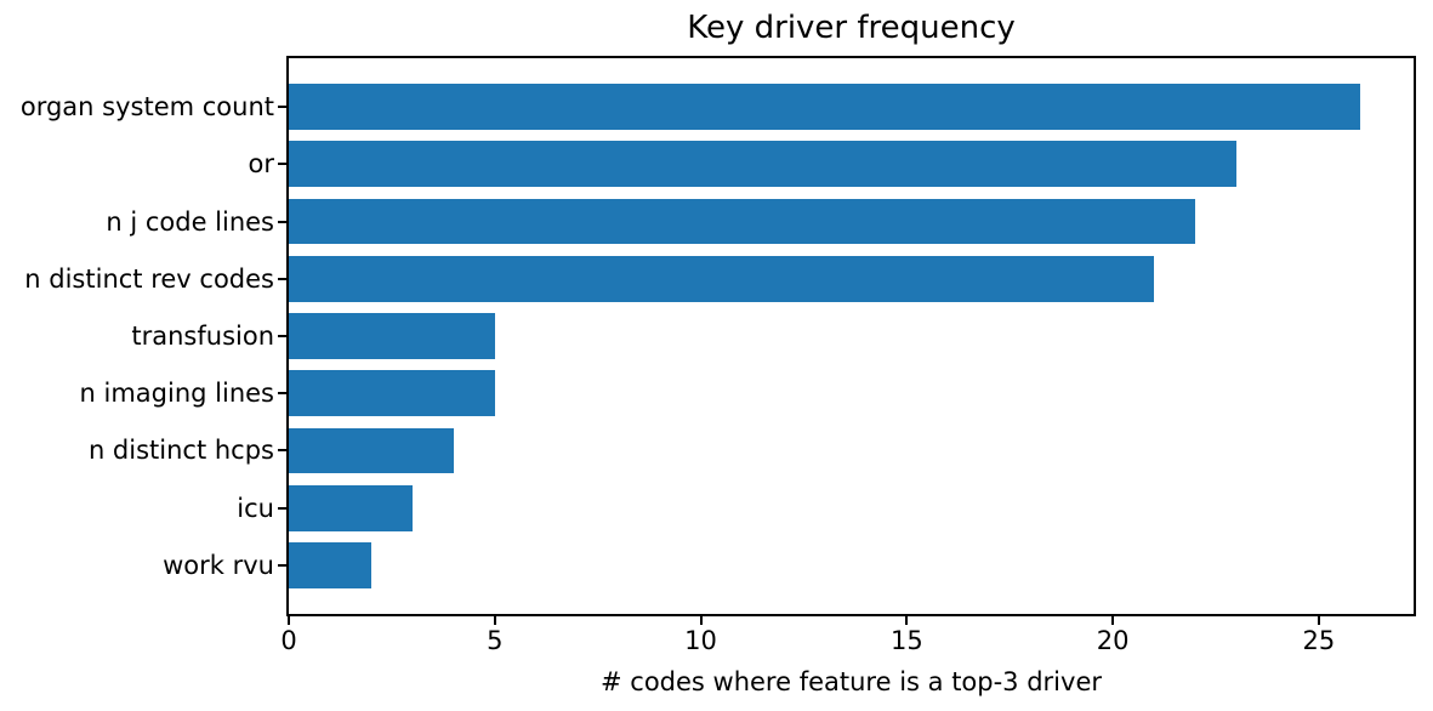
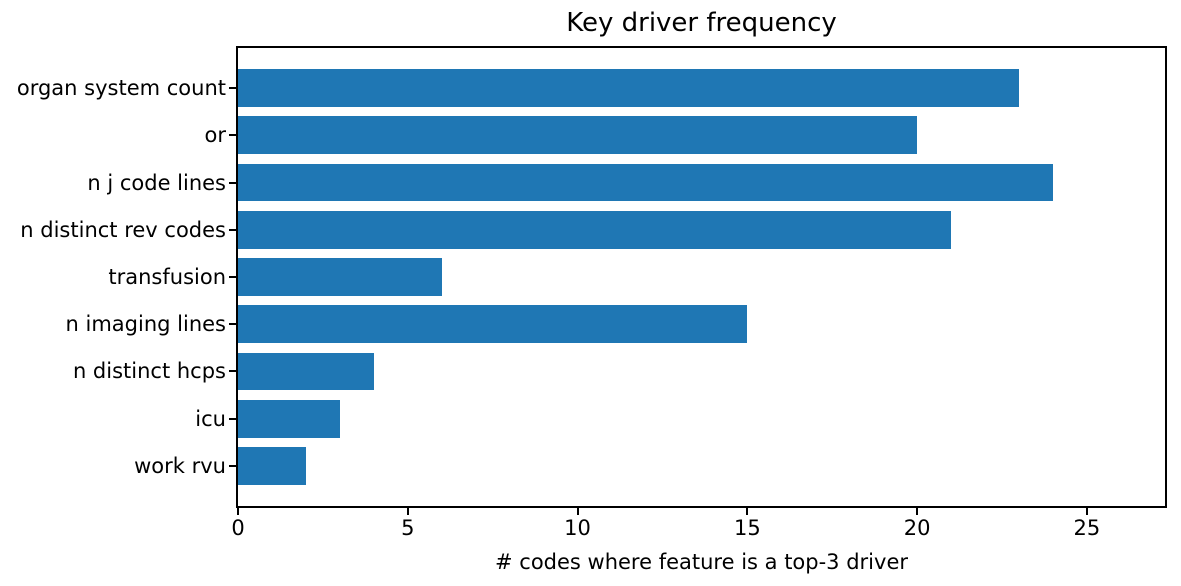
organ system count: 26 -> 23
or: 23 -> 20
n j code lines: 22 -> 24
transfusion: 5 -> 6
n imaging lines: 5 -> 15
